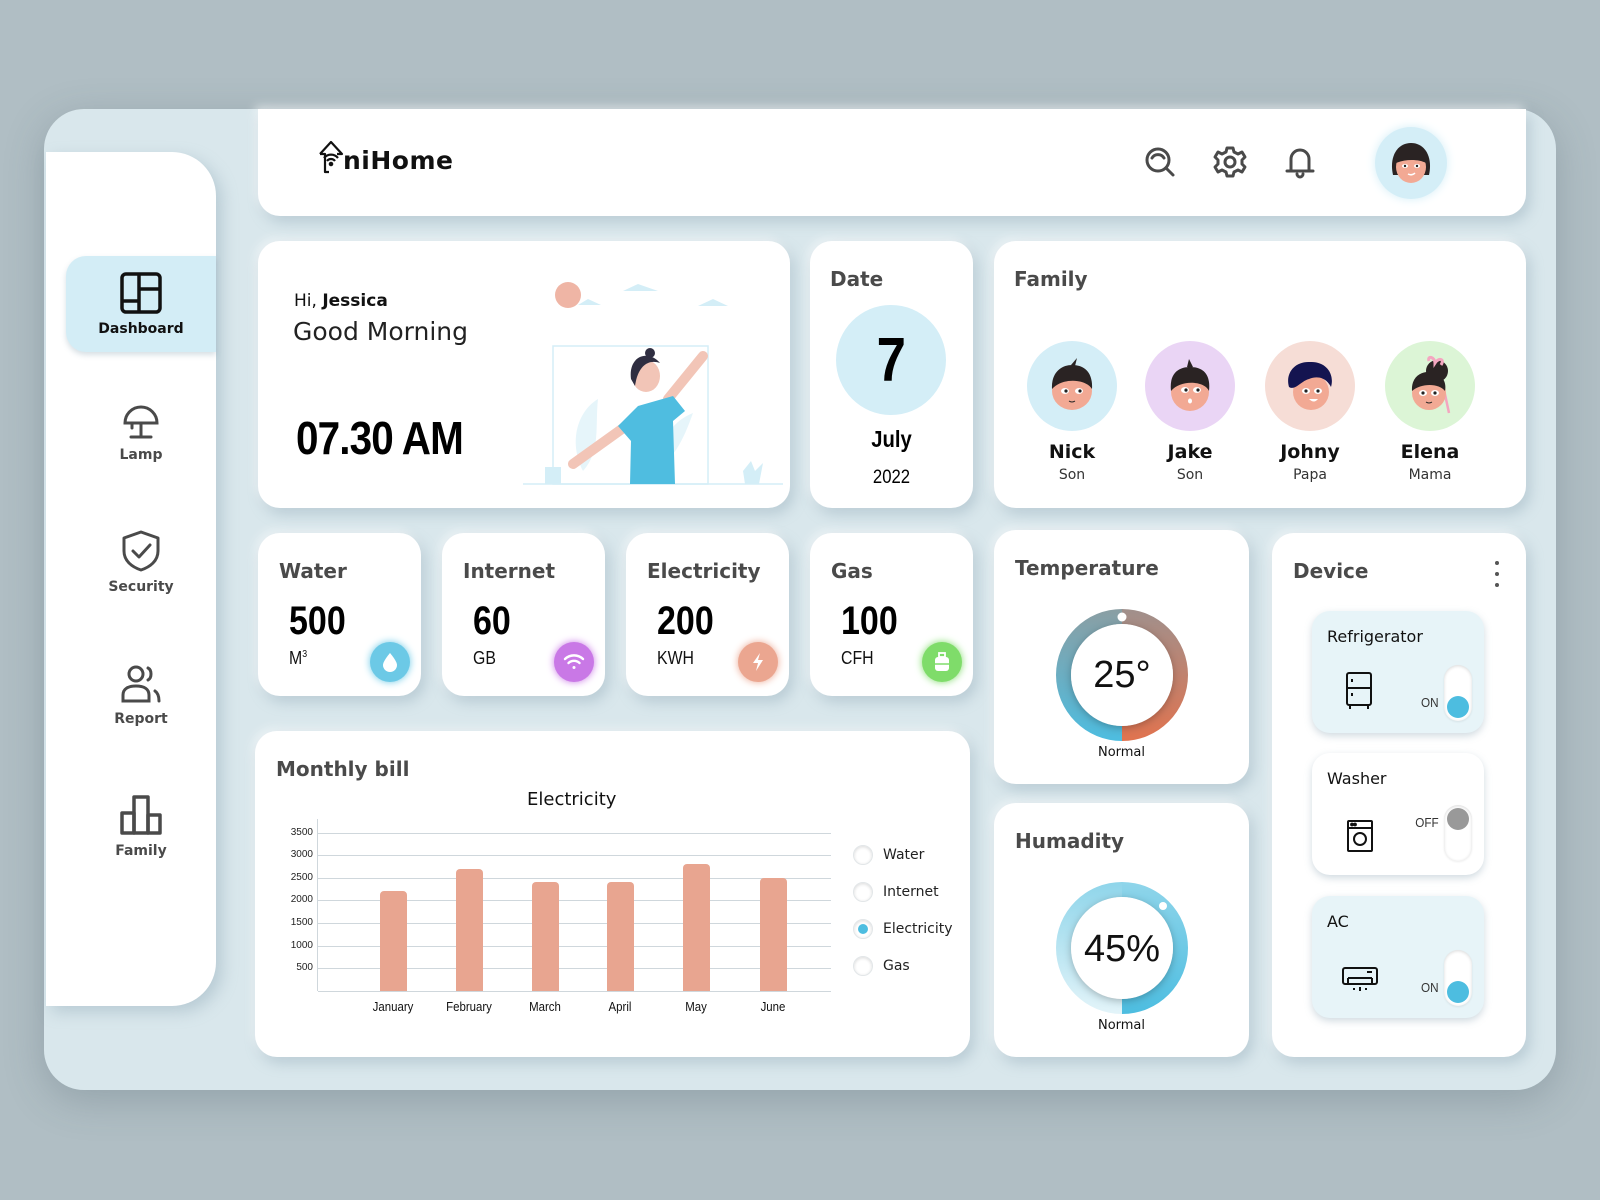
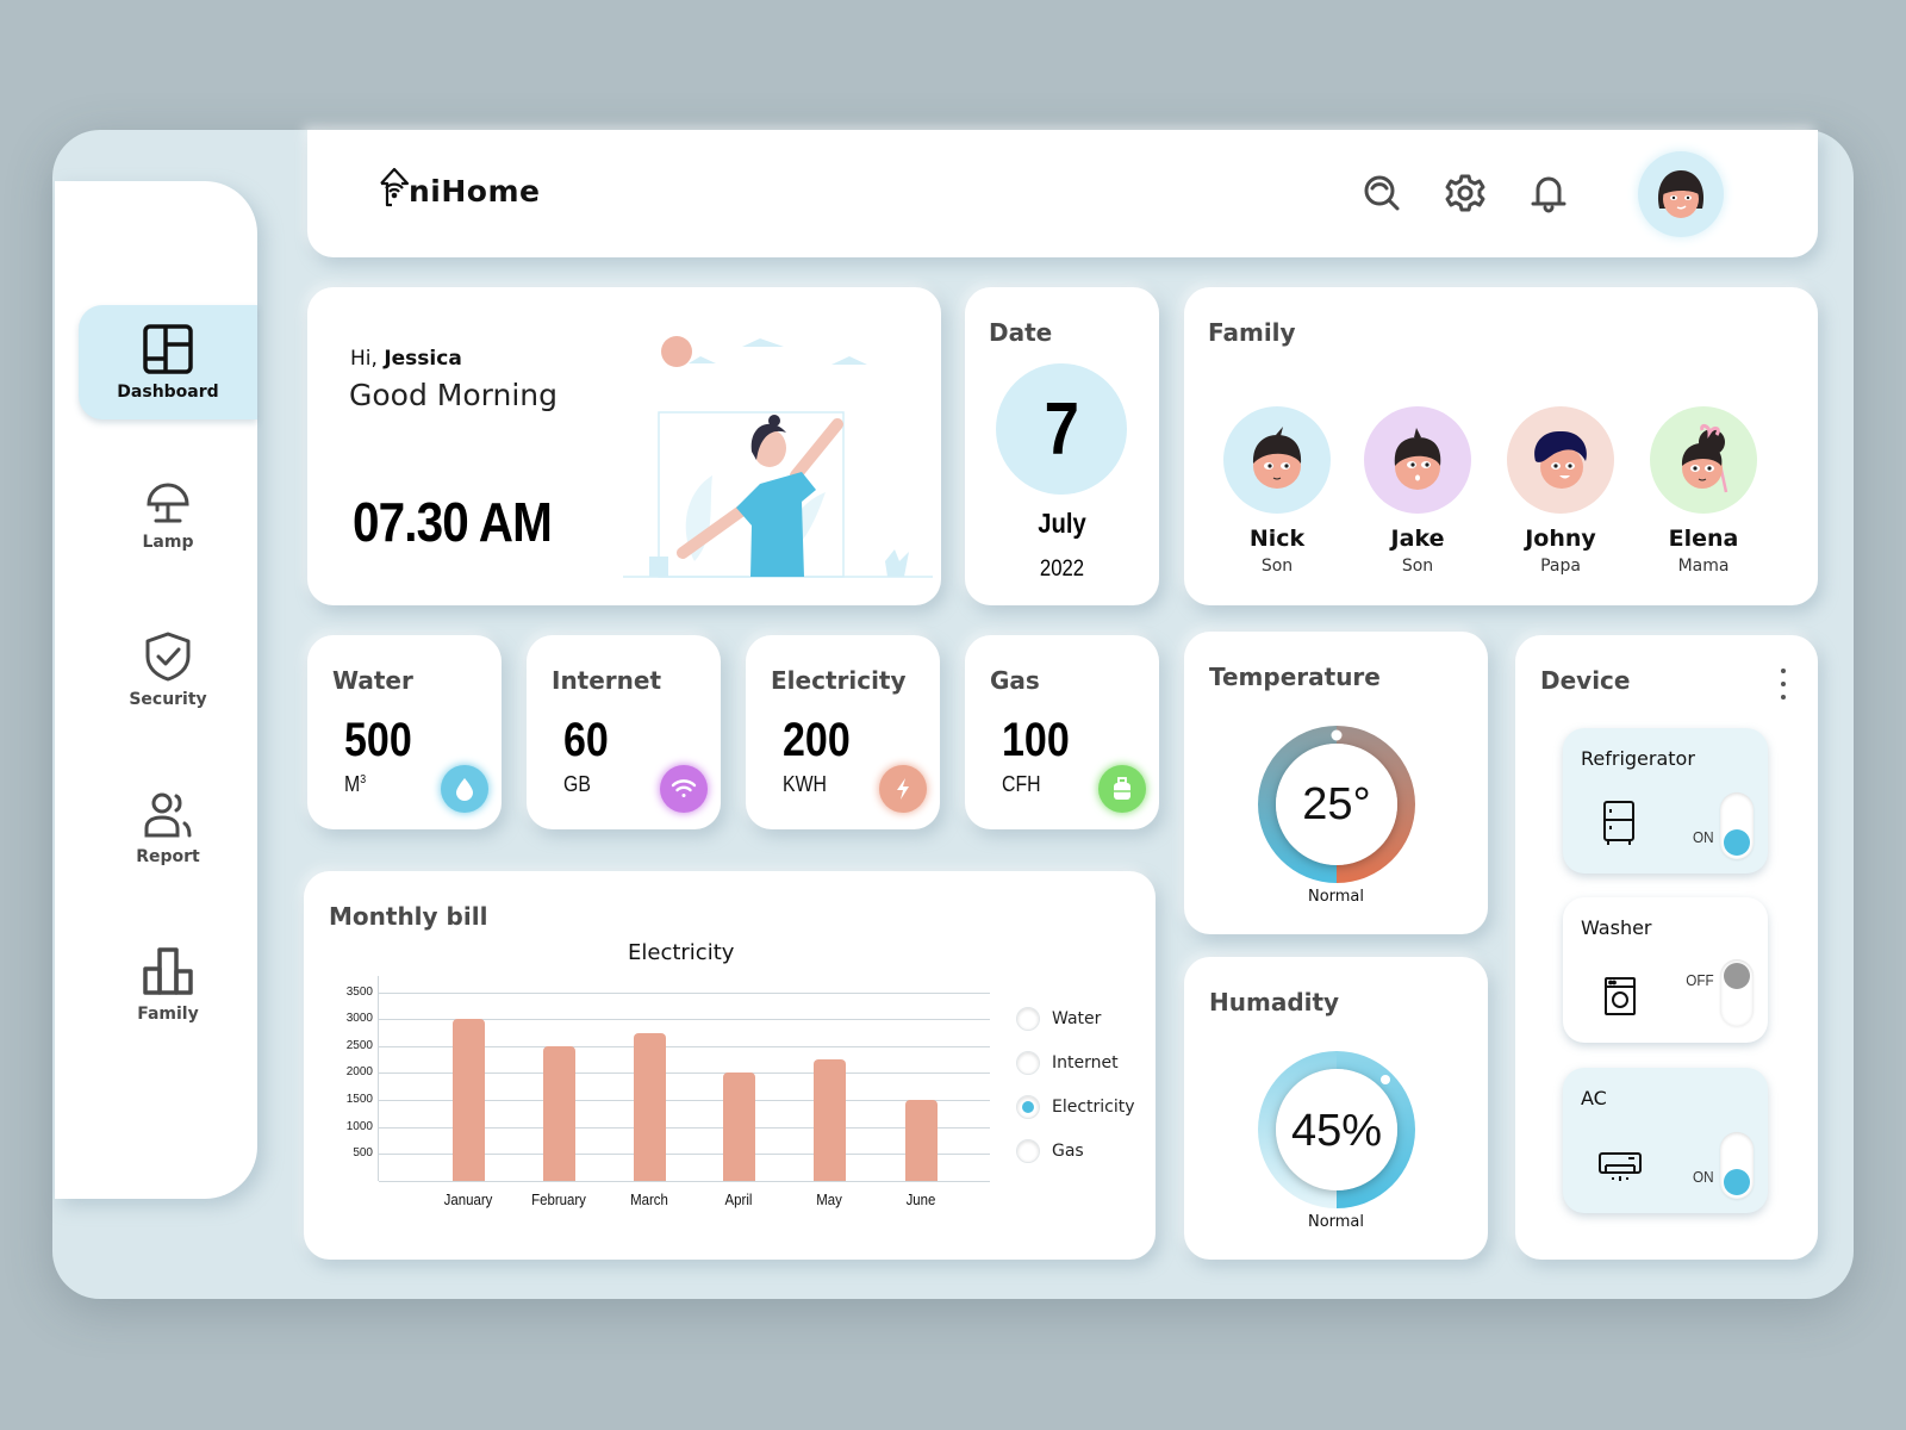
January: 2200 -> 3000
February: 2700 -> 2500
March: 2400 -> 2800
April: 2400 -> 2000
May: 2800 -> 2200
June: 2500 -> 1500
